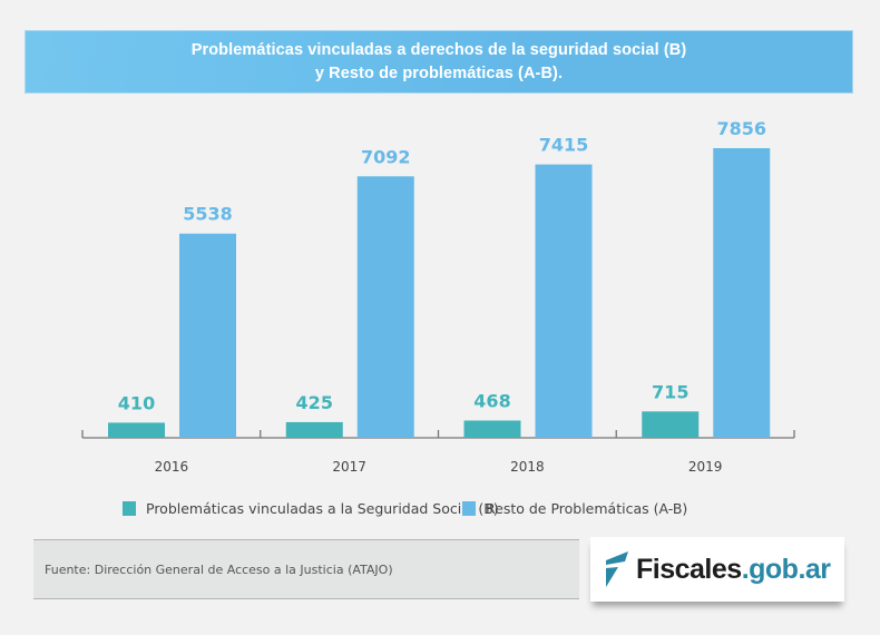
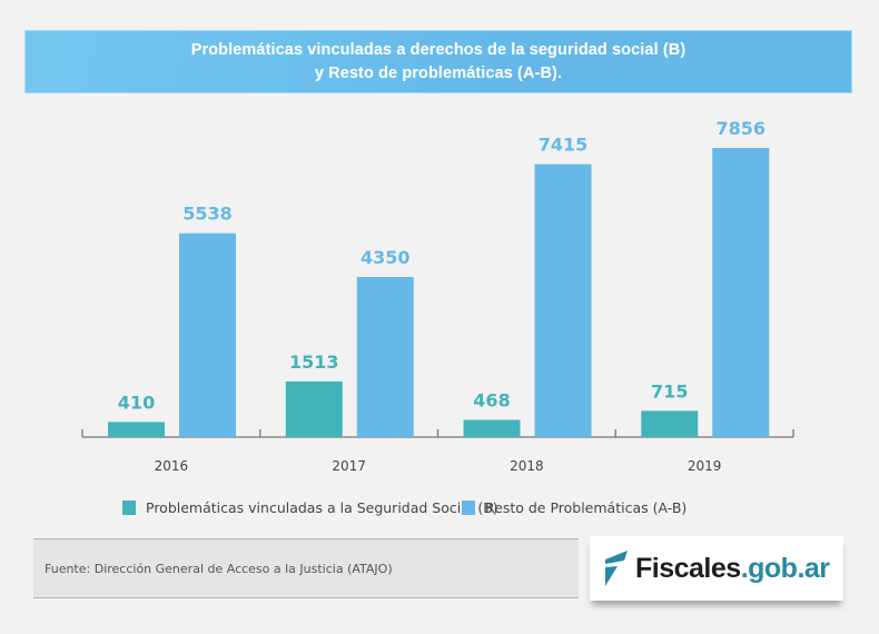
Problemáticas vinculadas a la Seguridad Social (B)/2017: 425 -> 1513
Resto de Problemáticas (A-B)/2017: 7092 -> 4350
